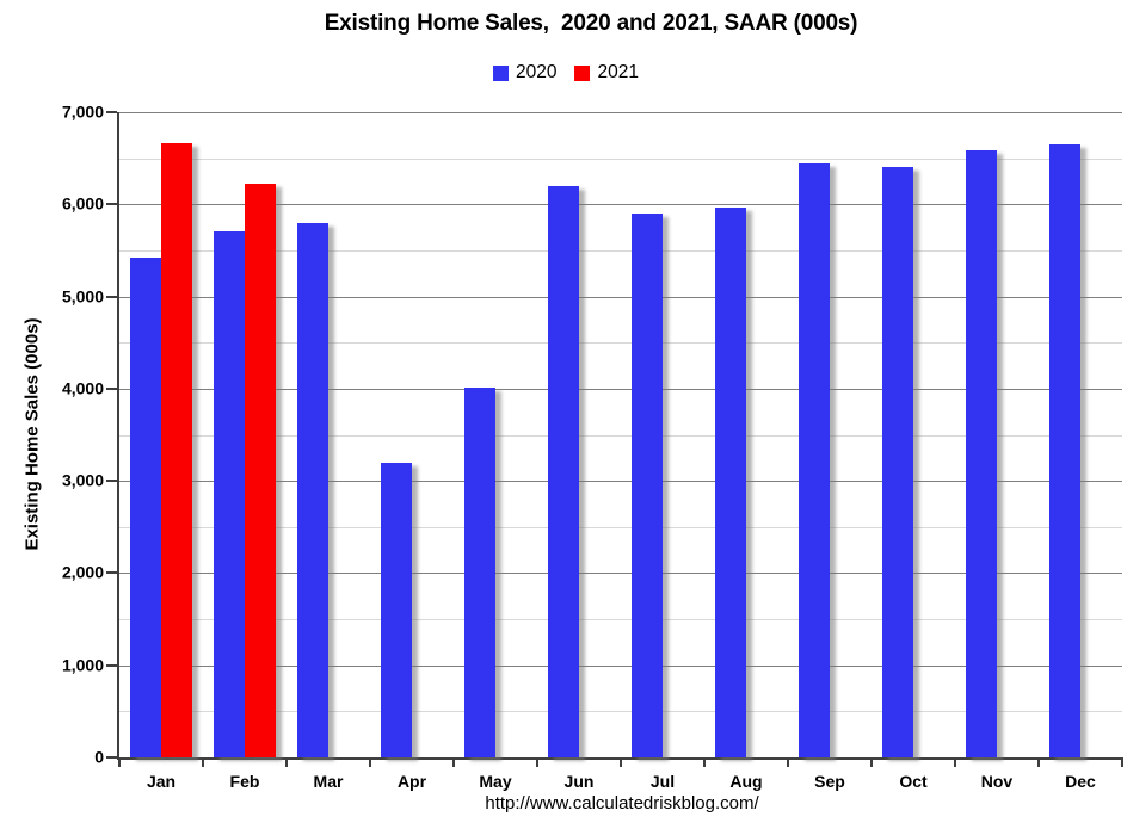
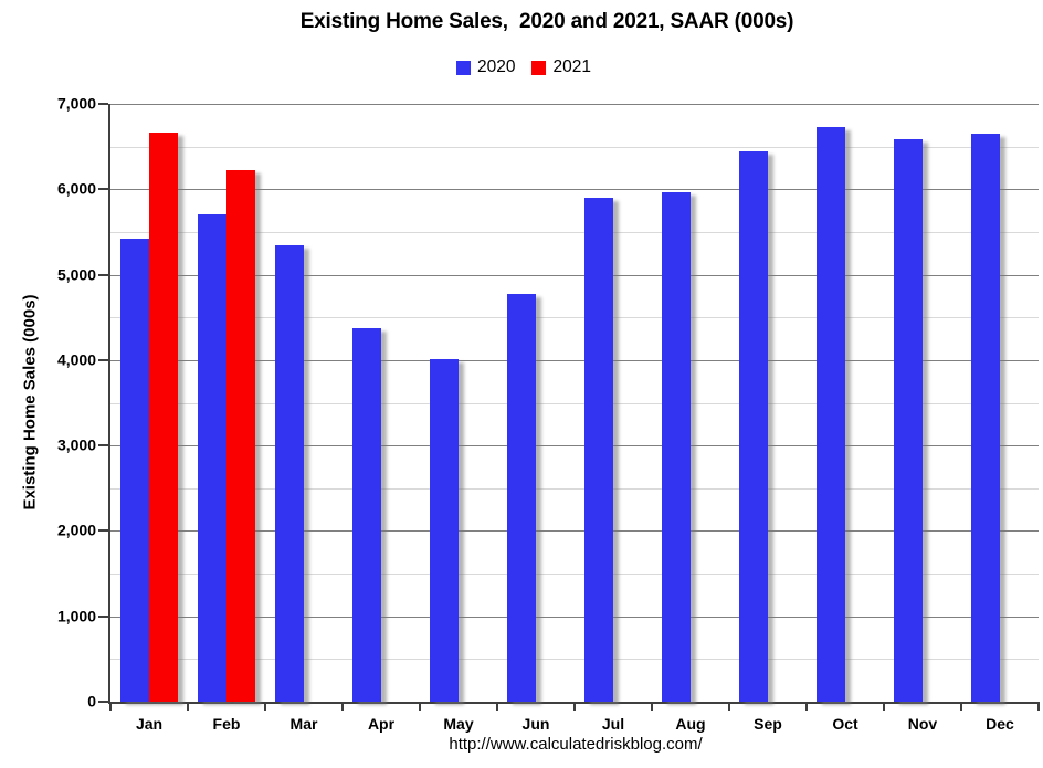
2020/Mar: 5800 -> 5300
2020/Apr: 3200 -> 4400
2020/Jun: 6200 -> 4800
2020/Oct: 6400 -> 6700
